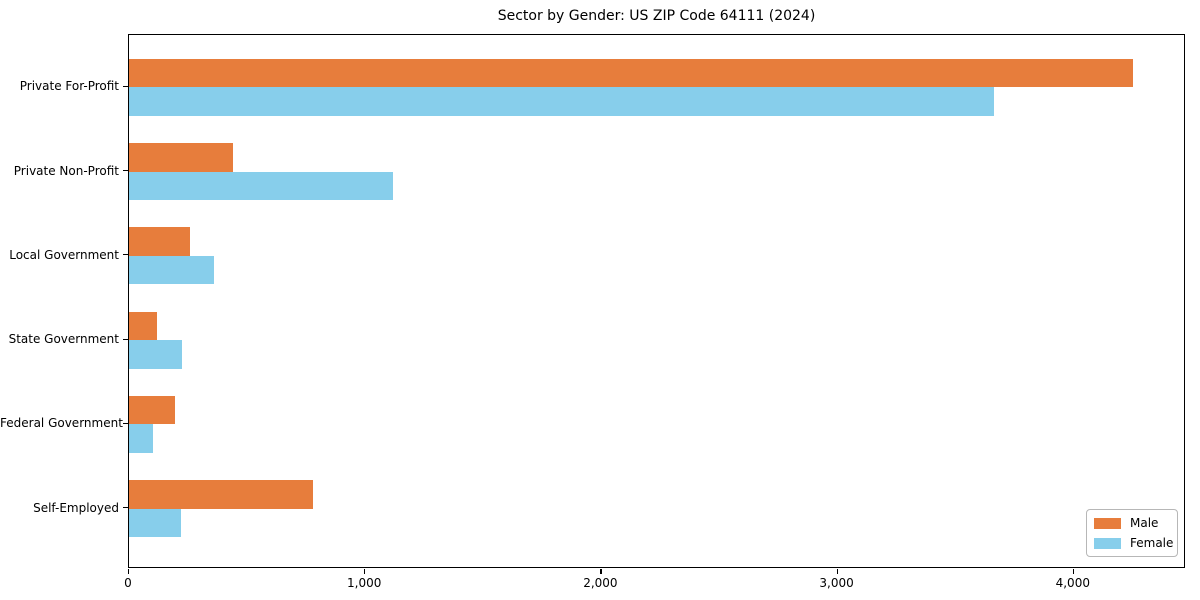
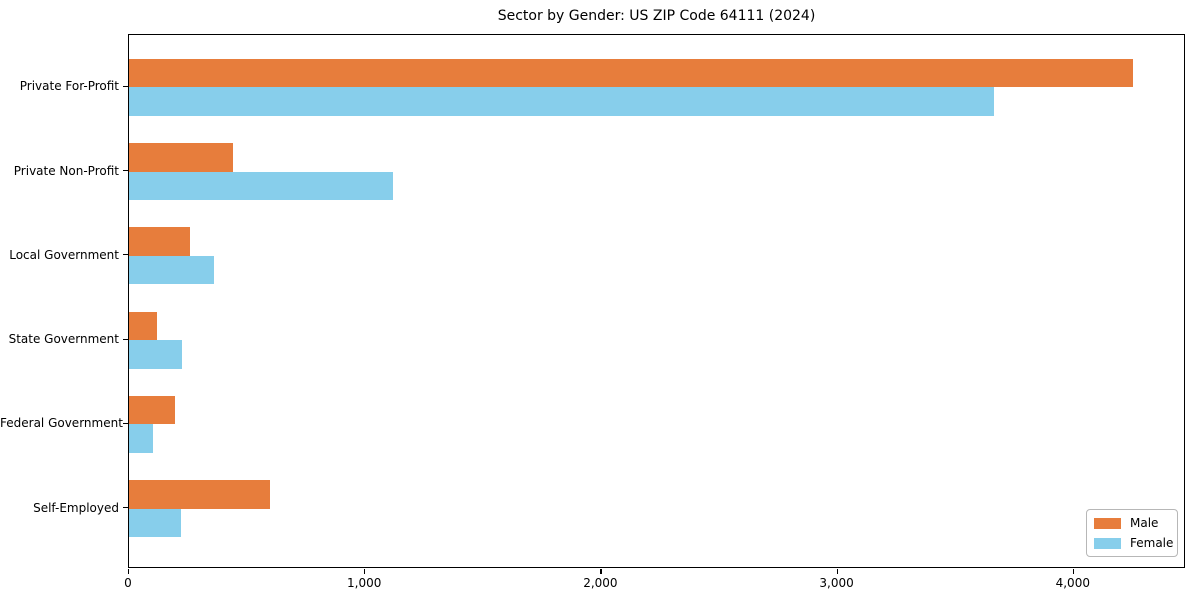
Male/Self-Employed: 780 -> 600
